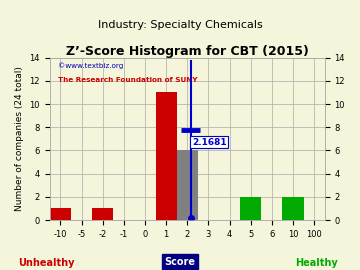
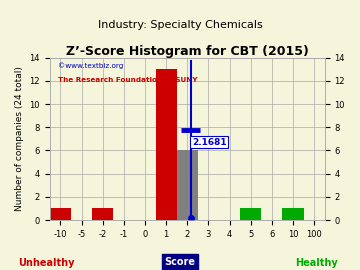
1: 11 -> 13
5: 2 -> 1
10: 2 -> 1
